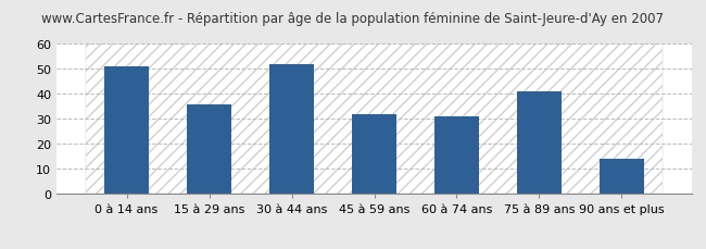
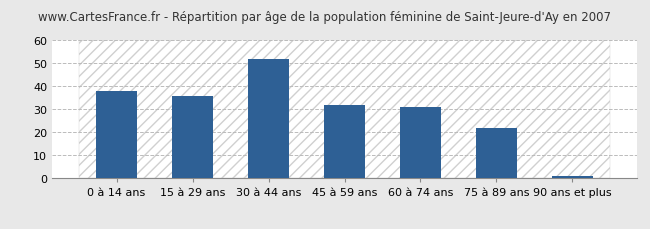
0 à 14 ans: 51 -> 38
75 à 89 ans: 41 -> 22
90 ans et plus: 14 -> 1
